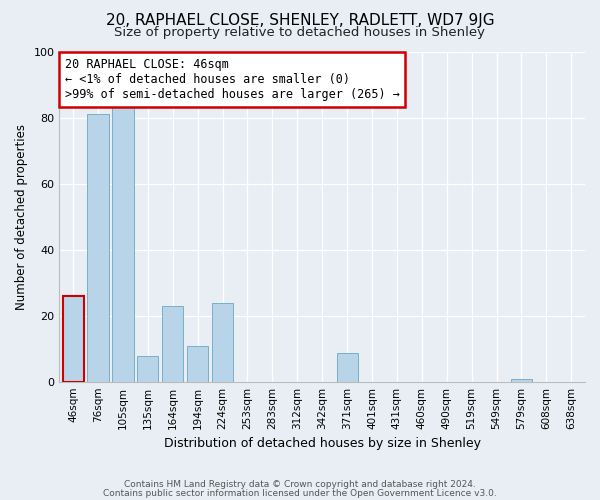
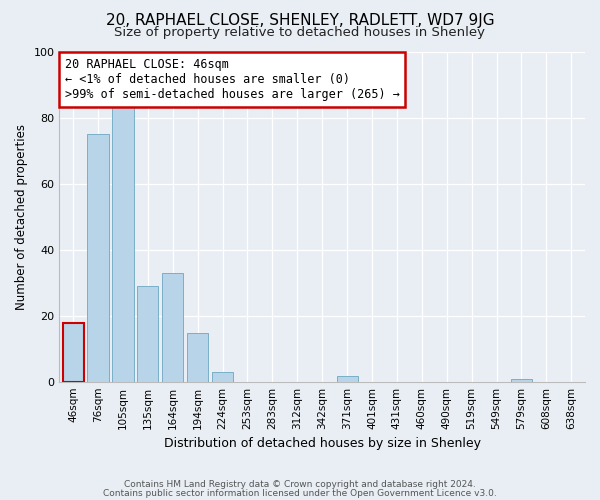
46sqm: 26 -> 18
76sqm: 81 -> 75
135sqm: 8 -> 29
164sqm: 23 -> 33
194sqm: 11 -> 15
224sqm: 24 -> 3
371sqm: 9 -> 2
